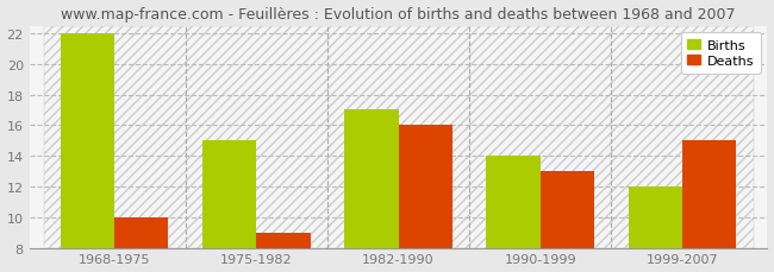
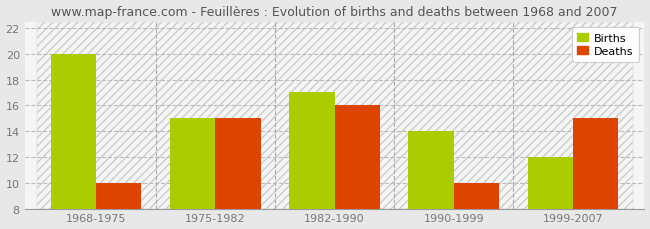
Births/1968-1975: 22 -> 20
Deaths/1975-1982: 9 -> 15
Deaths/1990-1999: 13 -> 10
